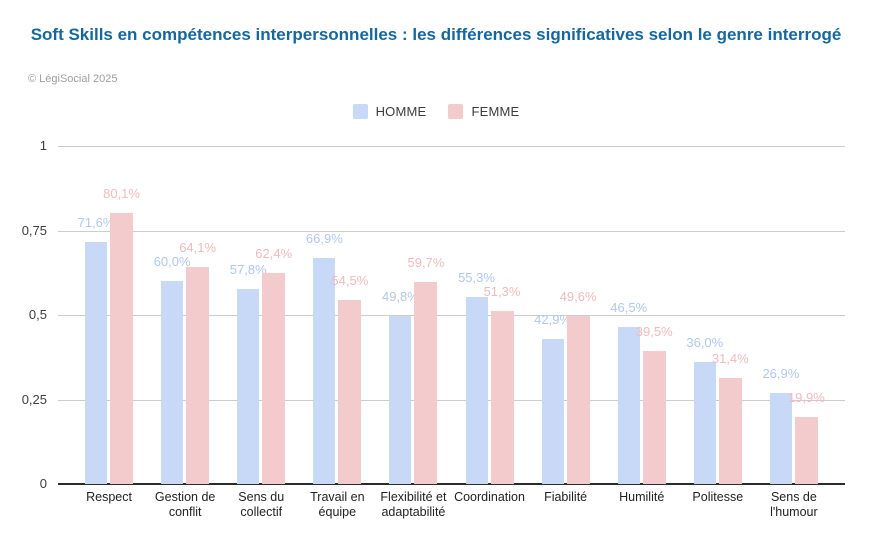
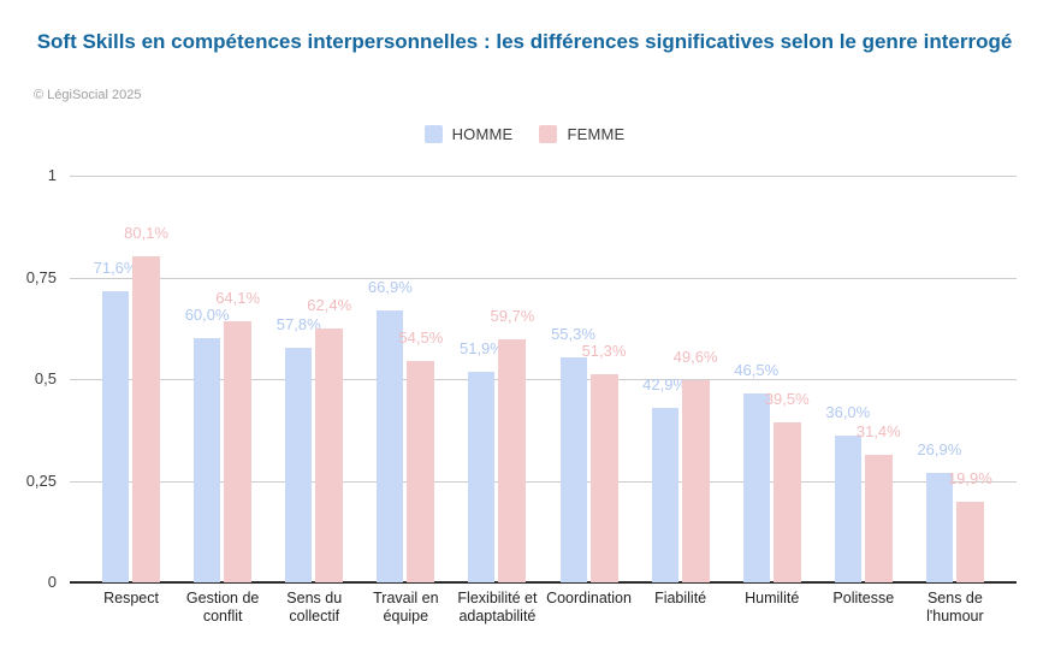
HOMME/Flexibilité et adaptabilité: 49,8% -> 51,9%
